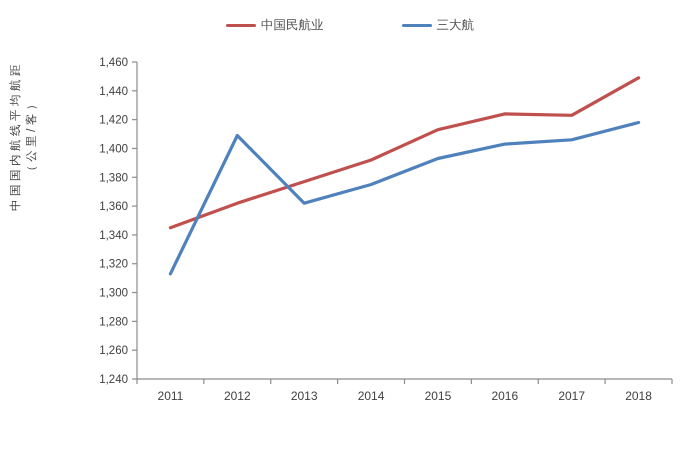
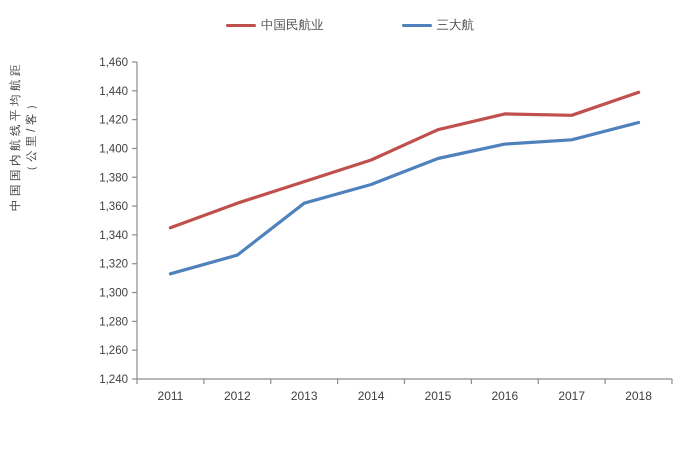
三大航/2012: 1409 -> 1326
中国民航业/2018: 1449 -> 1439
